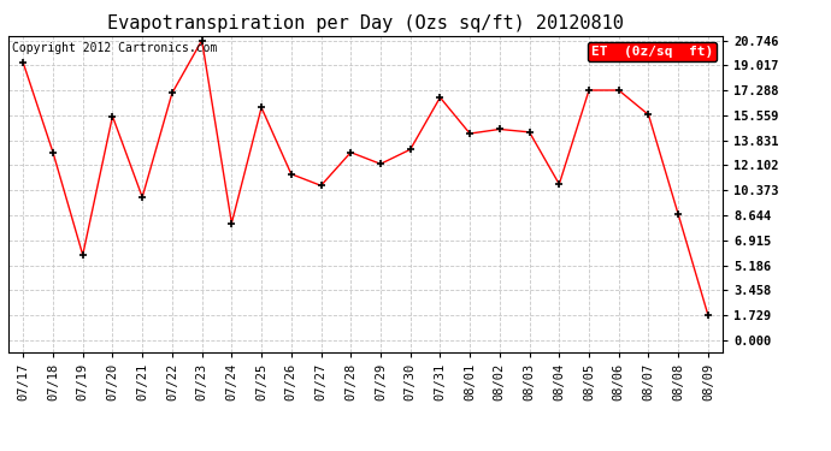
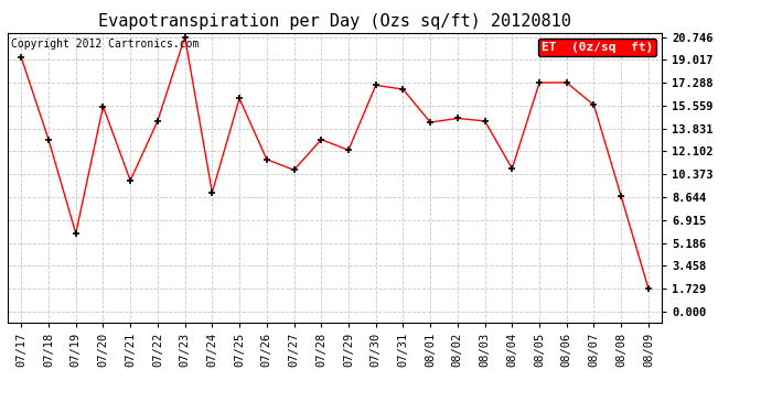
07/22: 17.1 -> 14.4
07/24: 8.1 -> 9.0
07/30: 13.2 -> 17.1
